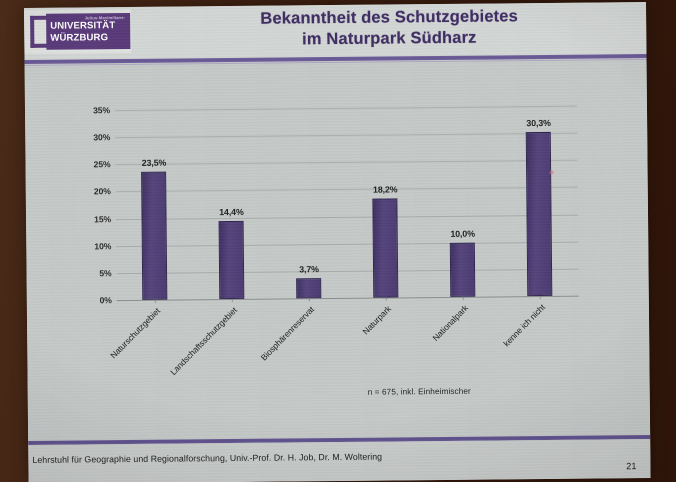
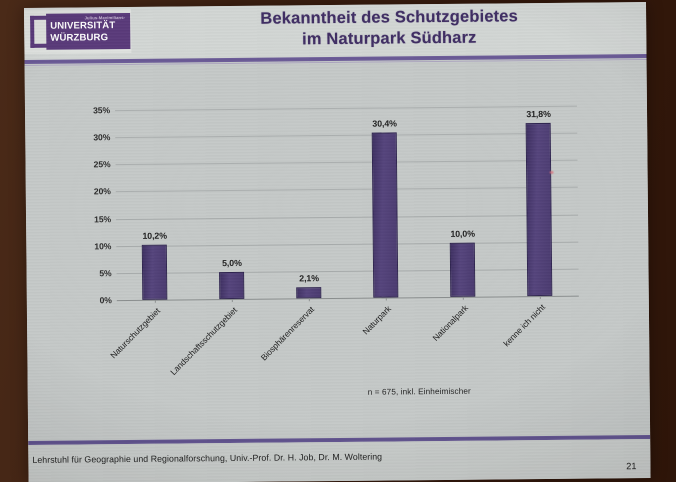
Naturschutzgebiet: 23,5% -> 10,2%
Landschaftsschutzgebiet: 14,4% -> 5,0%
Biosphärenreservat: 3,7% -> 2,1%
Naturpark: 18,2% -> 30,4%
kenne ich nicht: 30,3% -> 31,8%
